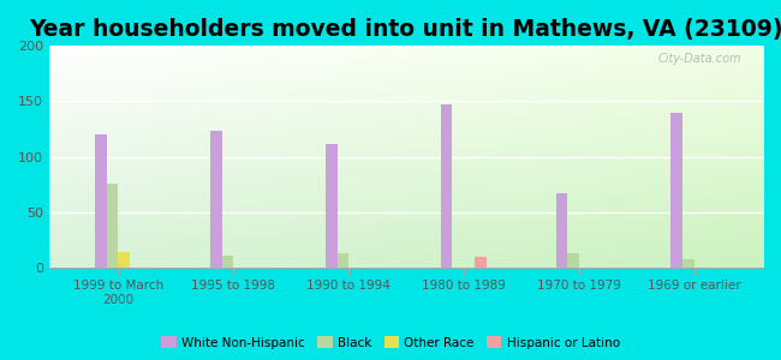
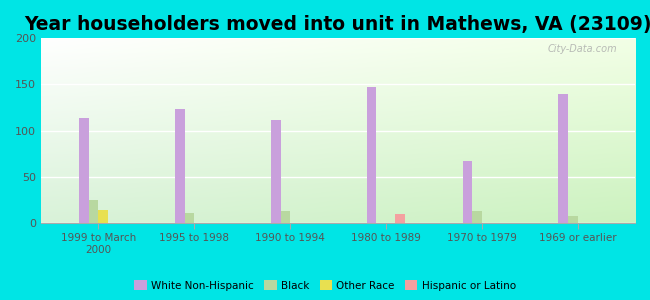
White Non-Hispanic/1999 to March 2000: 120 -> 114
Black/1999 to March 2000: 76 -> 25
